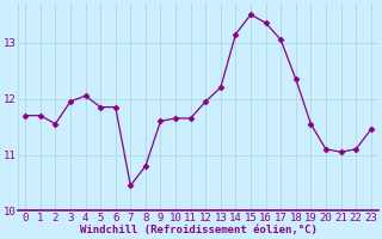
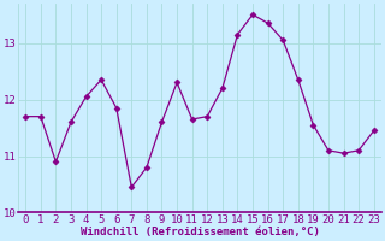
2: 11.55 -> 10.90
3: 11.95 -> 11.60
5: 11.85 -> 12.35
10: 11.65 -> 12.30
12: 11.95 -> 11.70
